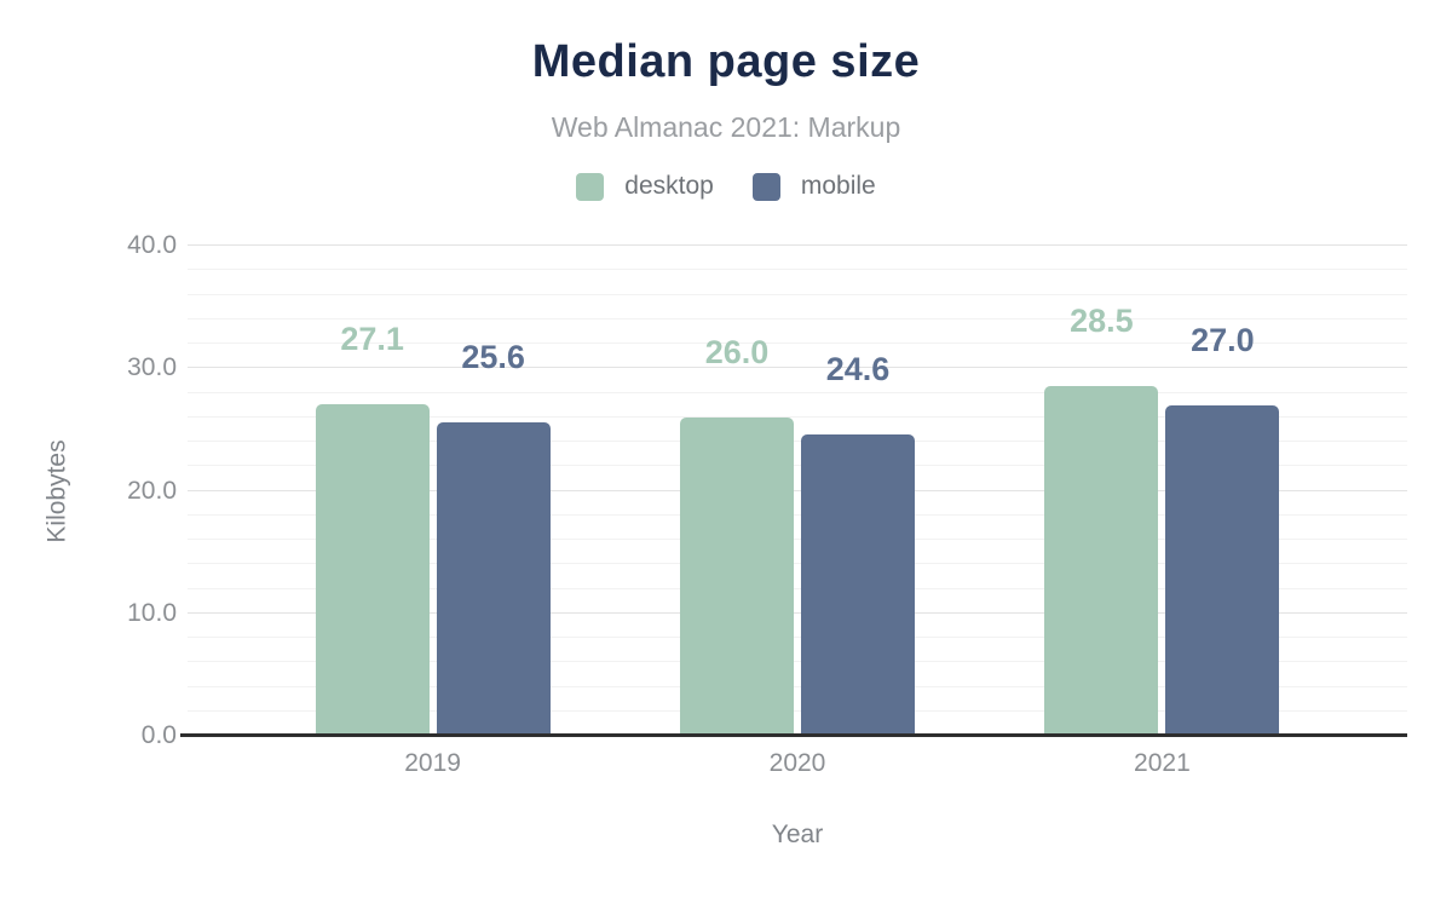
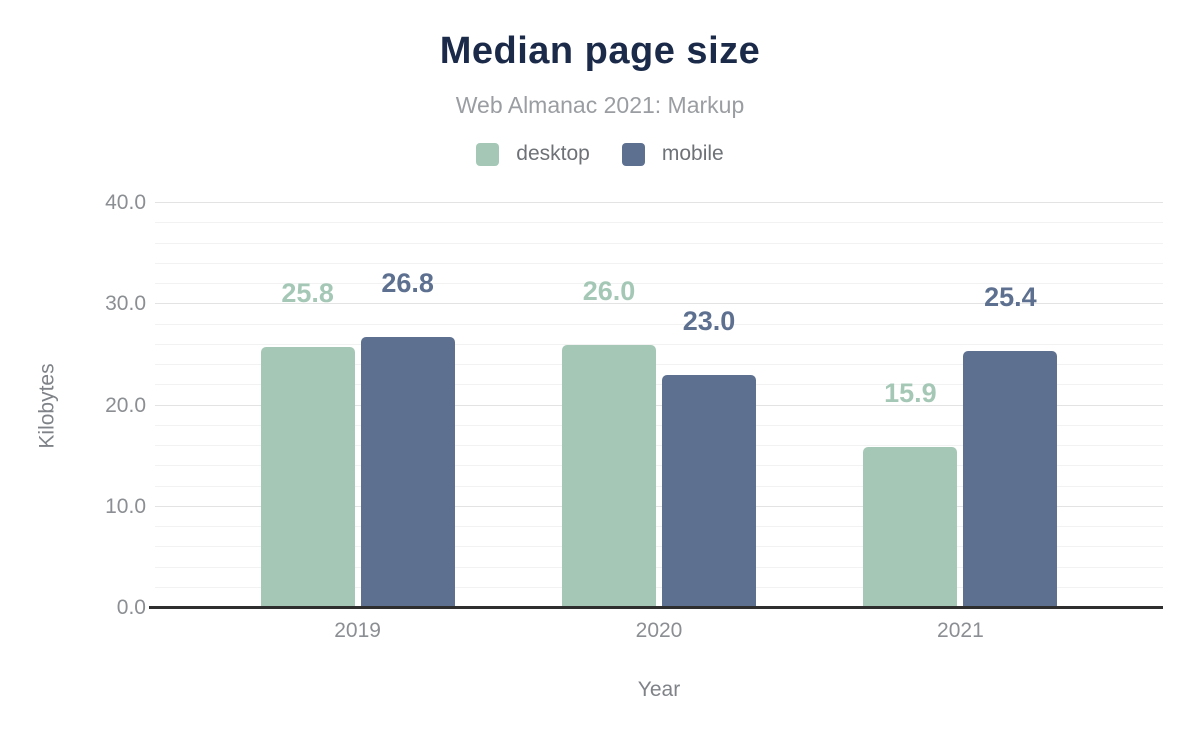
desktop/2019: 27.1 -> 25.8
mobile/2019: 25.6 -> 26.8
mobile/2020: 24.6 -> 23.0
desktop/2021: 28.5 -> 15.9
mobile/2021: 27.0 -> 25.4
